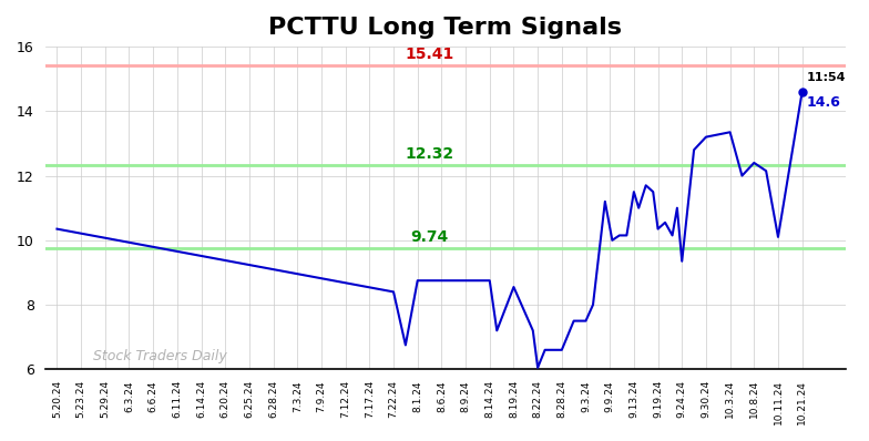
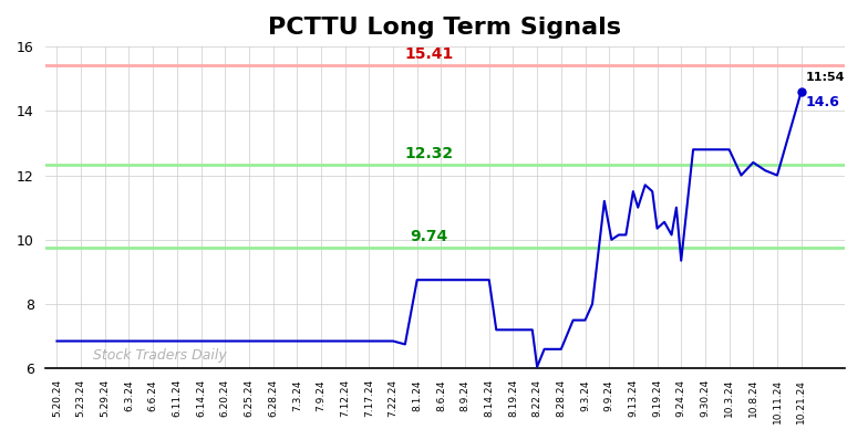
5.20.24: 10.35 -> 6.85
7.22.24: 8.40 -> 6.85
8.19.24: 8.55 -> 7.20
9.30.24: 13.20 -> 12.80
10.3.24: 13.35 -> 12.80
10.11.24: 10.10 -> 12.00
